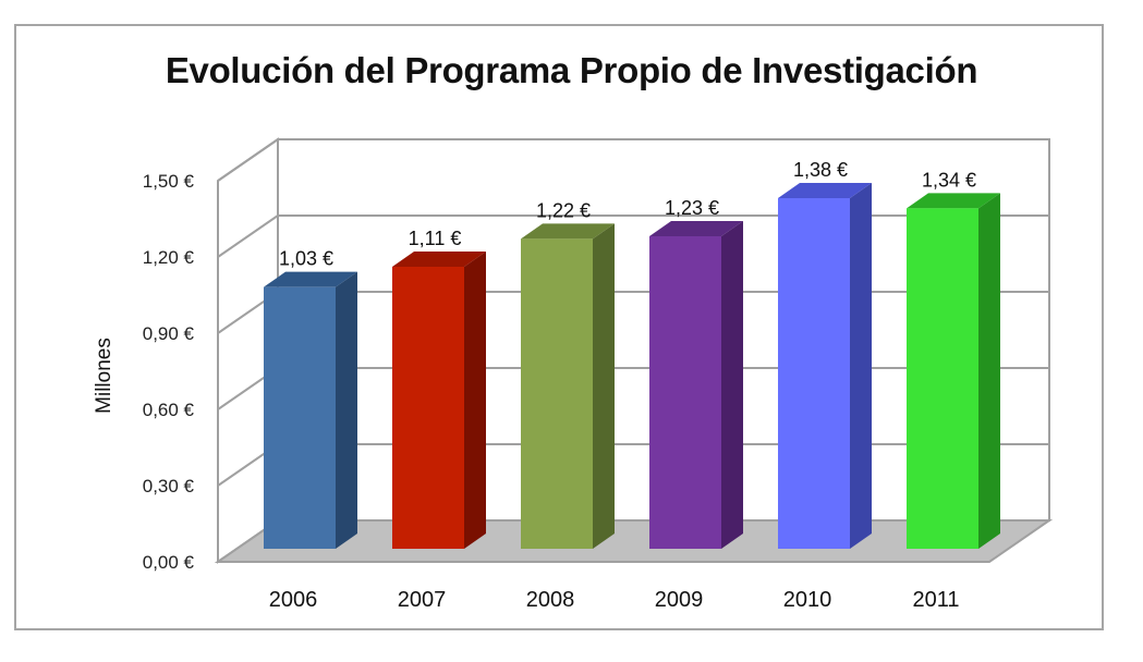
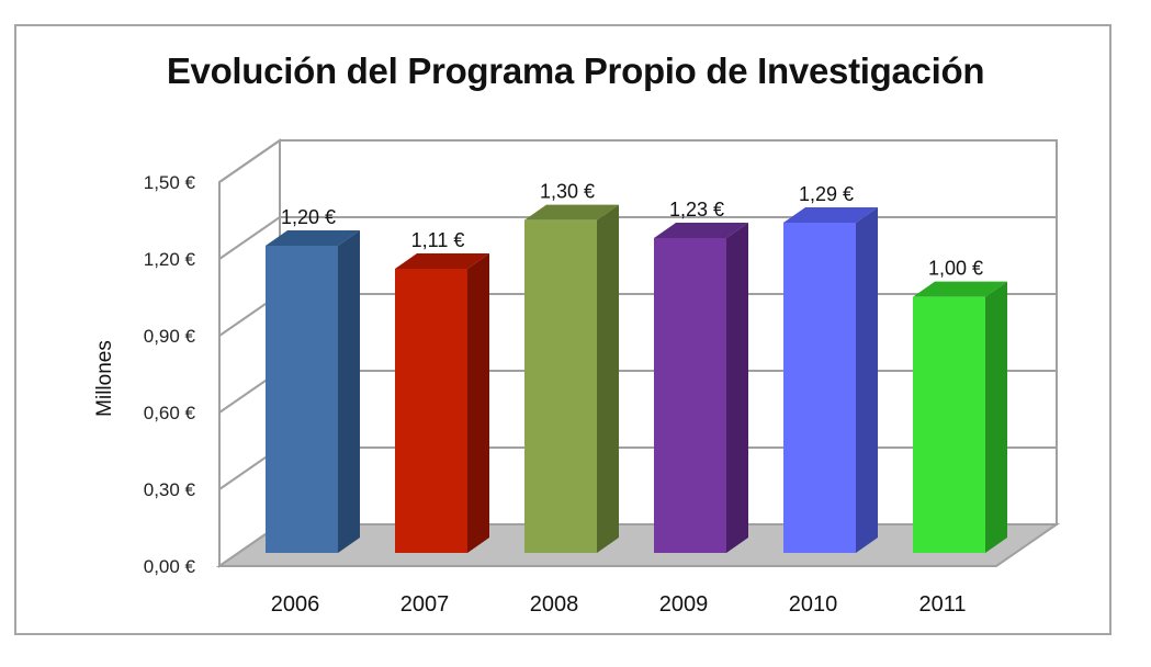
2006: 1,03 -> 1,20
2008: 1,22 -> 1,30
2010: 1,38 -> 1,29
2011: 1,34 -> 1,00
